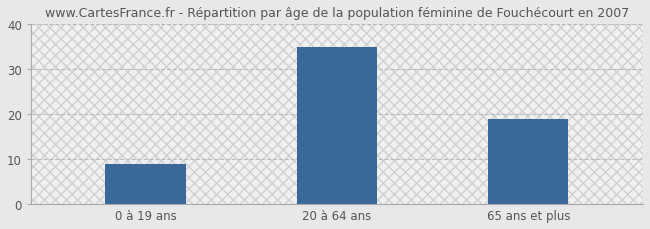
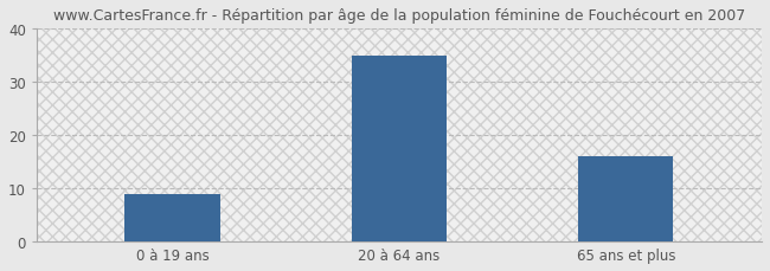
65 ans et plus: 19 -> 16
